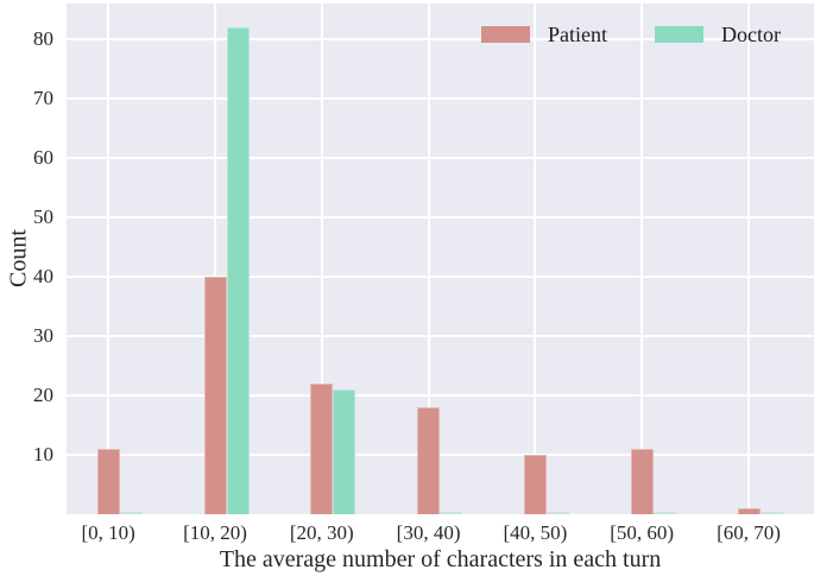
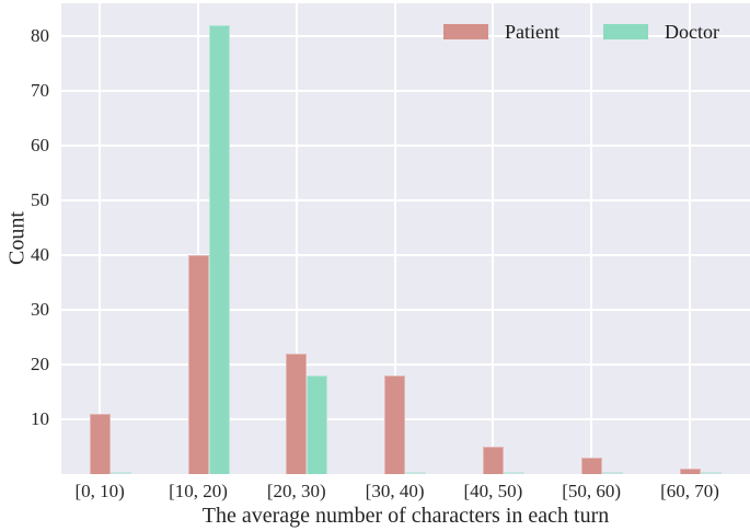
Doctor/[20, 30): 21 -> 18
Patient/[40, 50): 10 -> 5
Patient/[50, 60): 11 -> 3
